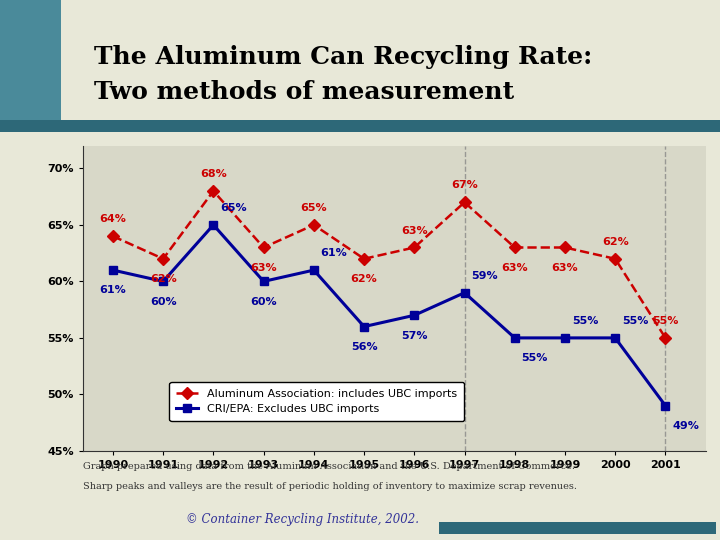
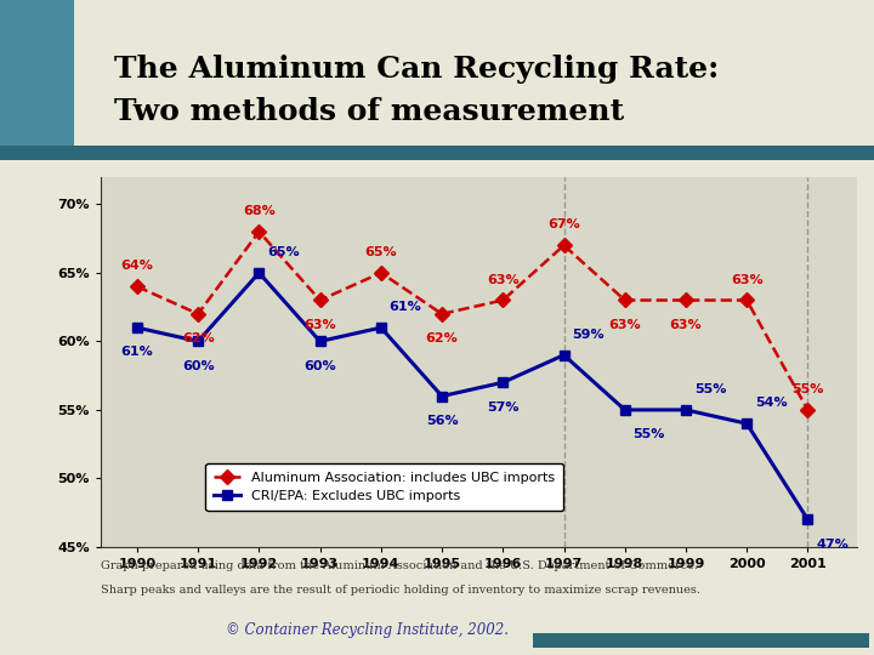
Aluminum Association: includes UBC imports/2000: 62% -> 63%
CRI/EPA: Excludes UBC imports/2000: 55% -> 54%
CRI/EPA: Excludes UBC imports/2001: 49% -> 47%
